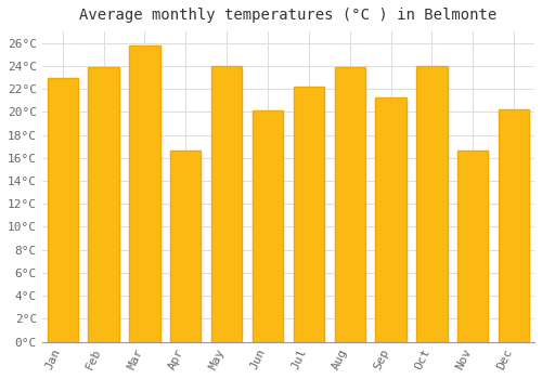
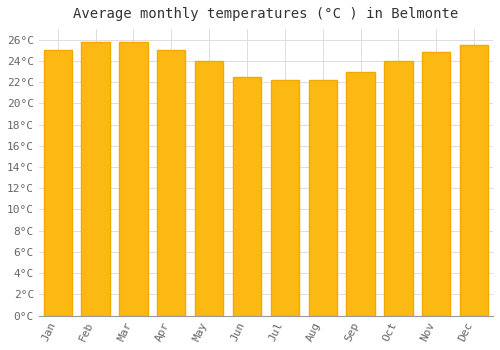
Jan: 23.0°C -> 25.0°C
Feb: 23.9°C -> 25.8°C
Apr: 16.6°C -> 25.0°C
Jun: 20.1°C -> 22.5°C
Aug: 23.9°C -> 22.2°C
Sep: 21.3°C -> 23.0°C
Nov: 16.6°C -> 24.8°C
Dec: 20.2°C -> 25.5°C
